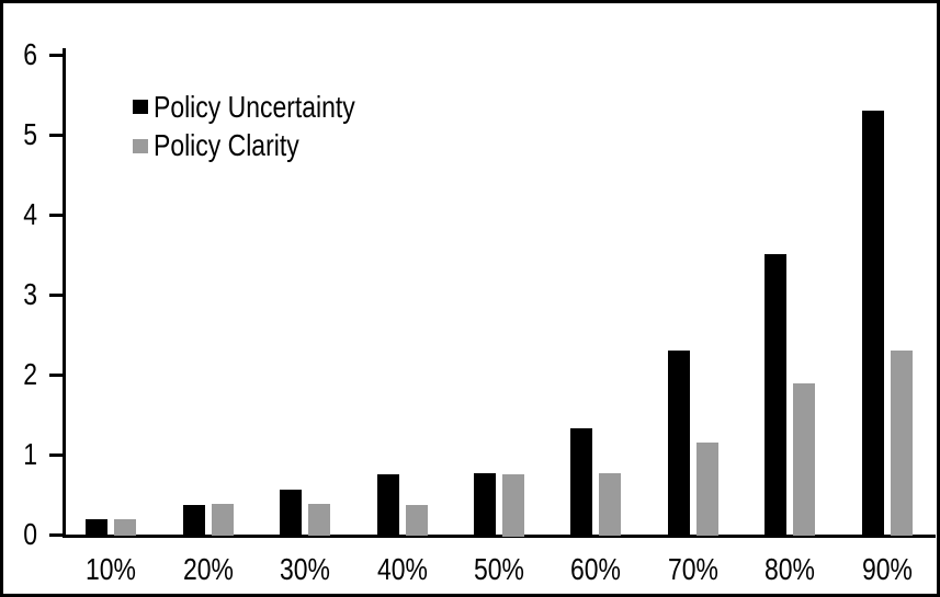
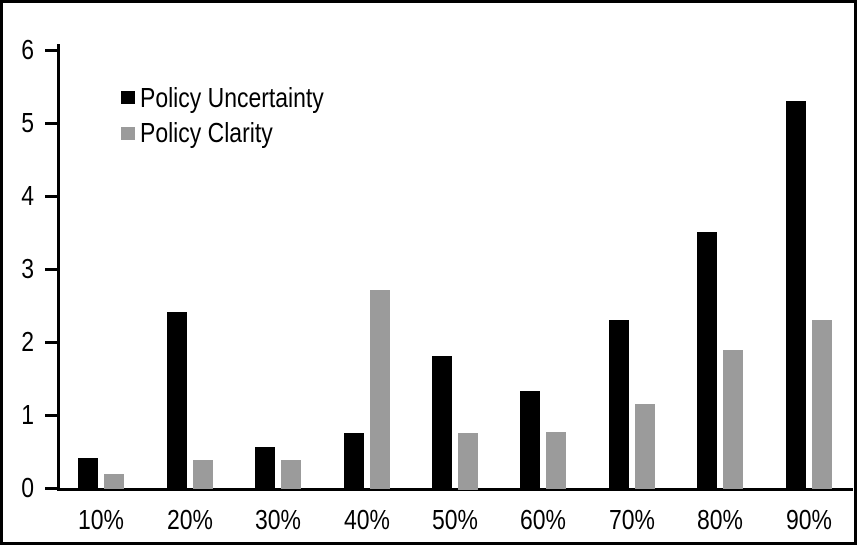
Policy Uncertainty/10%: 0.2 -> 0.4
Policy Uncertainty/20%: 0.4 -> 2.4
Policy Clarity/40%: 0.4 -> 2.7
Policy Uncertainty/50%: 0.8 -> 1.8
